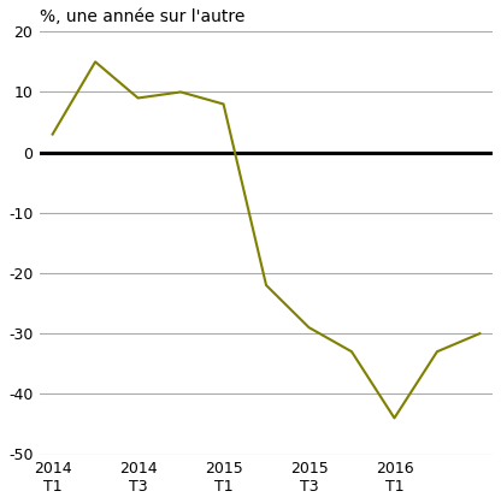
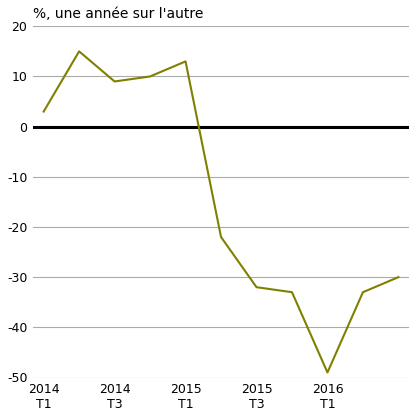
2015 T1: 8 -> 13
2015 T3: -29 -> -32
2016 T1: -44 -> -49
